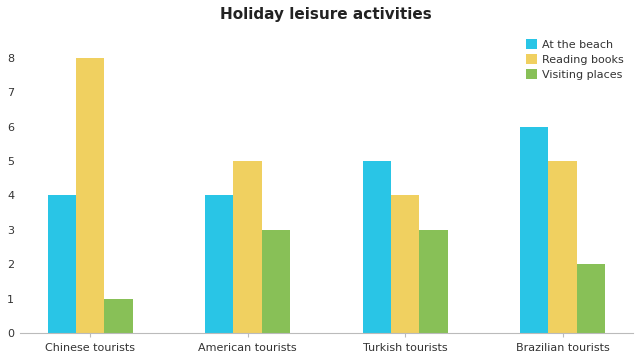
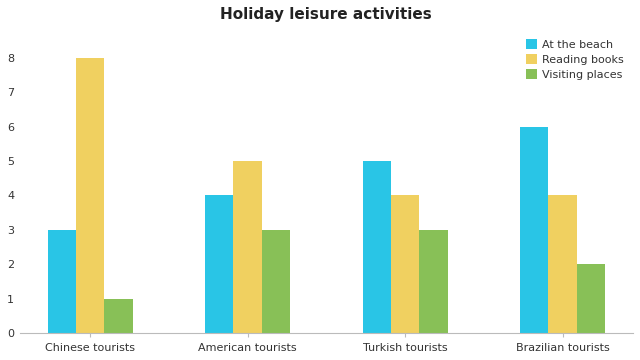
At the beach/Chinese tourists: 4 -> 3
Reading books/Brazilian tourists: 5 -> 4
